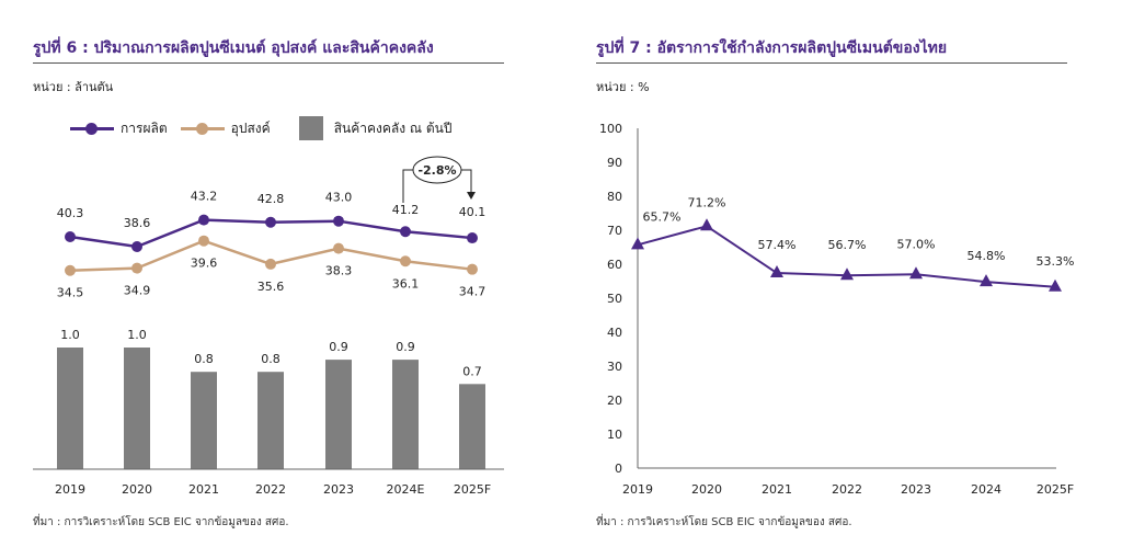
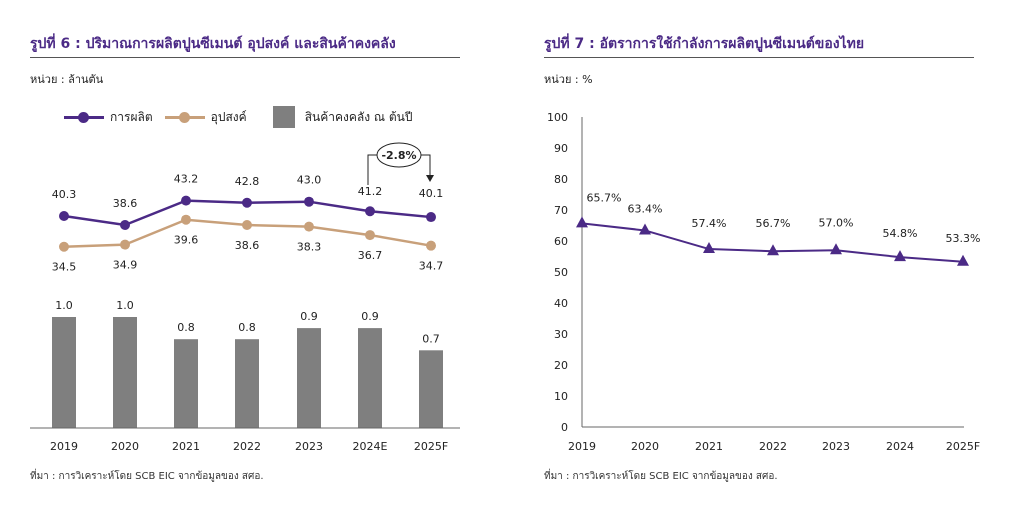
รูปที่ 6 : ปริมาณการผลิตปูนซีเมนต์ อุปสงค์ และสินค้าคงคลัง/อุปสงค์/2022: 35.6 -> 38.6
รูปที่ 6 : ปริมาณการผลิตปูนซีเมนต์ อุปสงค์ และสินค้าคงคลัง/อุปสงค์/2024E: 36.1 -> 36.7
รูปที่ 7 : อัตราการใช้กำลังการผลิตปูนซีเมนต์ของไทย/2020: 71.2% -> 63.4%
